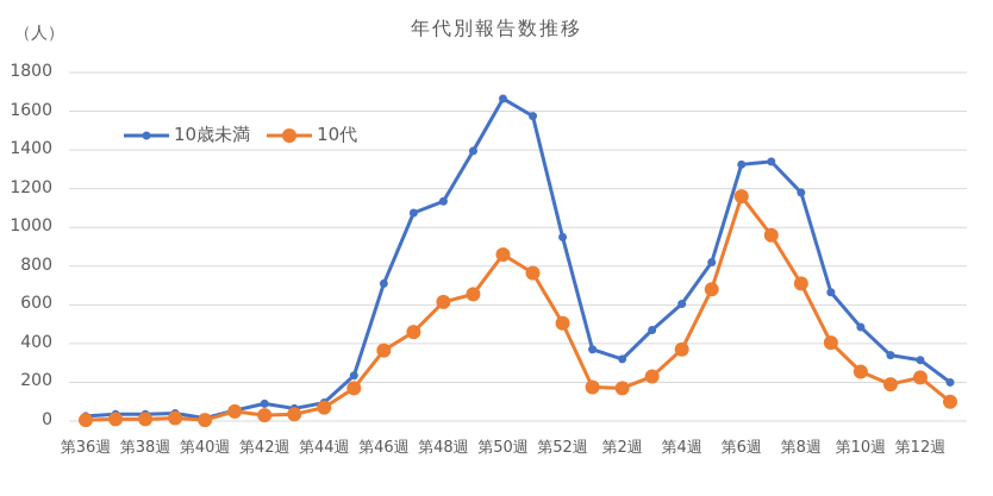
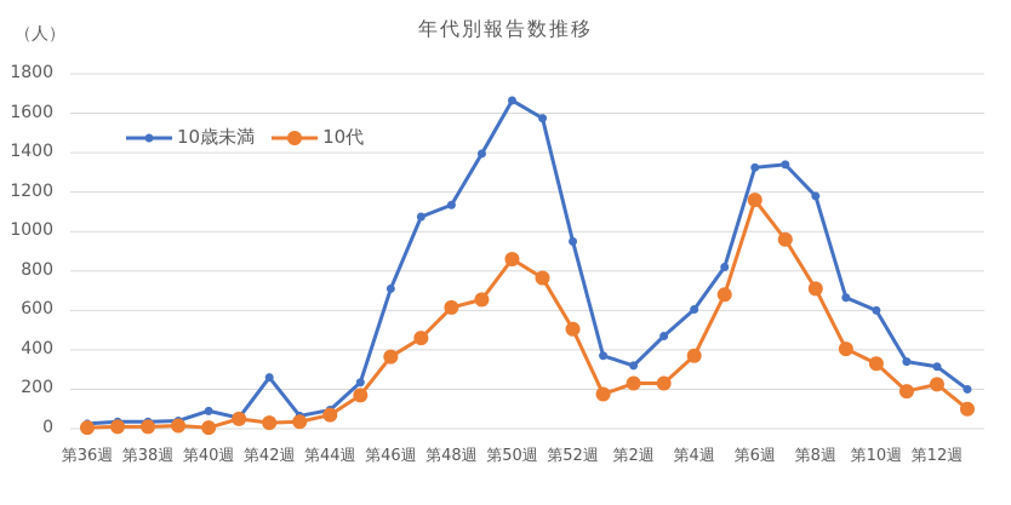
10歳未満/第40週: 20 -> 90
10歳未満/第42週: 90 -> 260
10代/第2週: 170 -> 230
10歳未満/第10週: 480 -> 600
10代/第10週: 260 -> 330
